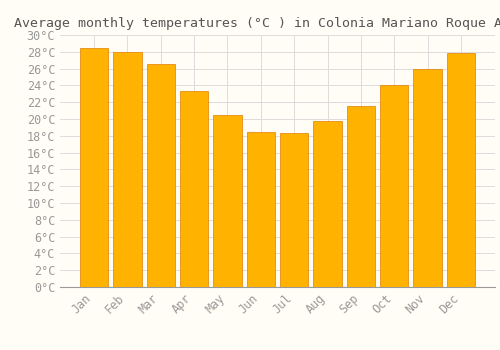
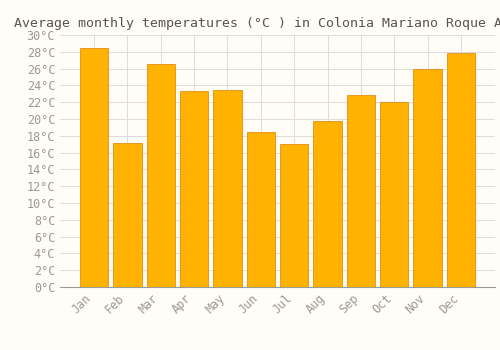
Feb: 28.0°C -> 17.2°C
May: 20.5°C -> 23.4°C
Jul: 18.3°C -> 17.0°C
Sep: 21.6°C -> 22.8°C
Oct: 24.0°C -> 22.0°C
